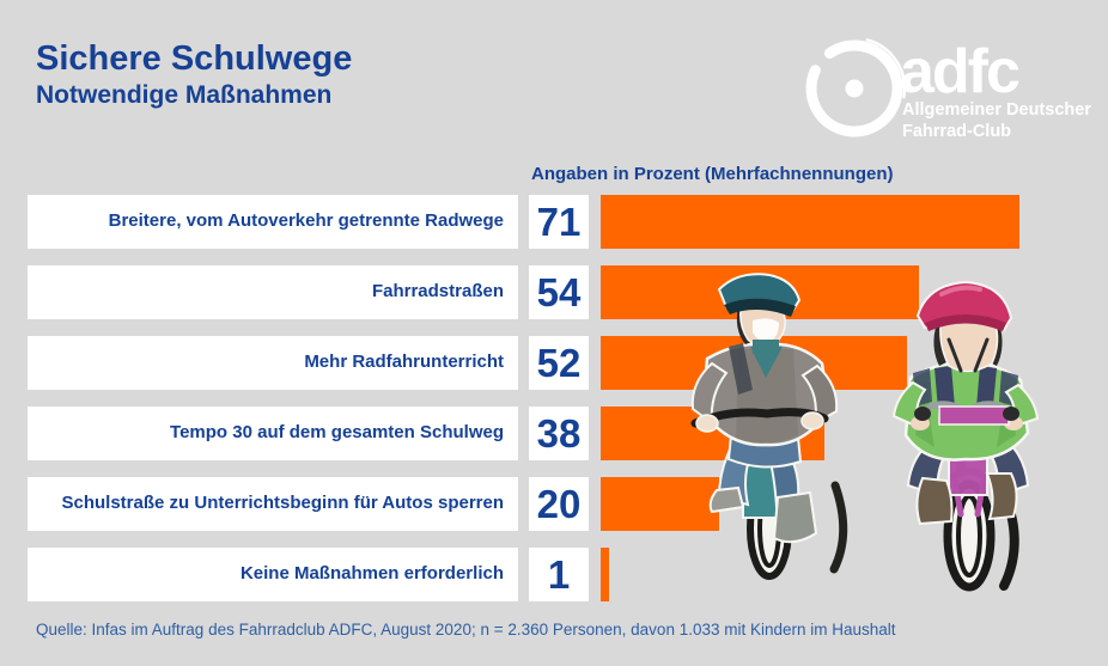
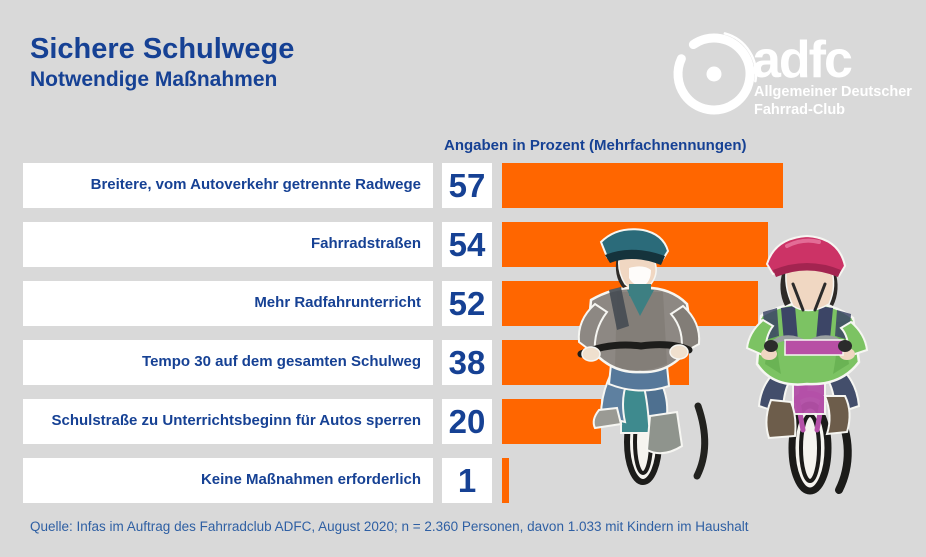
Breitere, vom Autoverkehr getrennte Radwege: 71 -> 57
